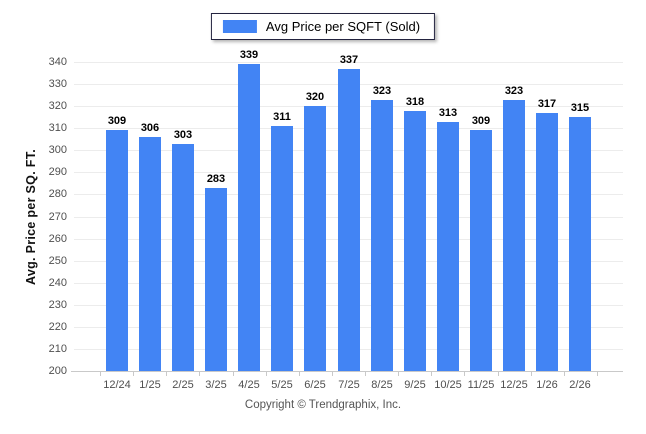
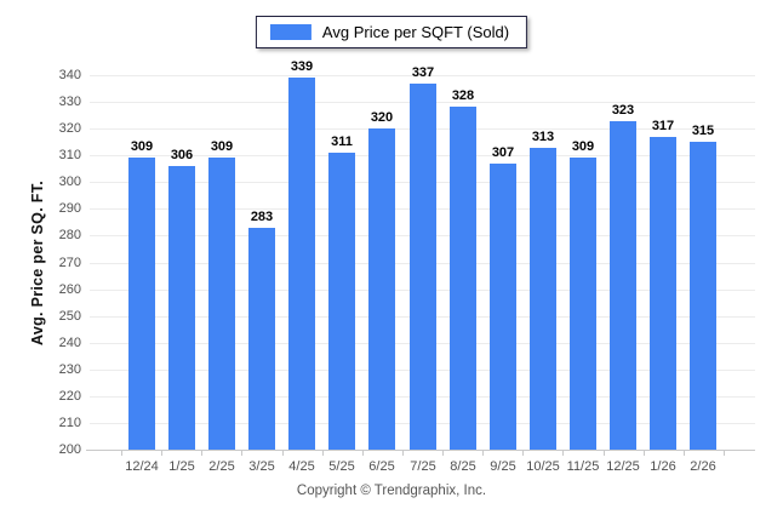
2/25: 303 -> 309
8/25: 323 -> 328
9/25: 318 -> 307
